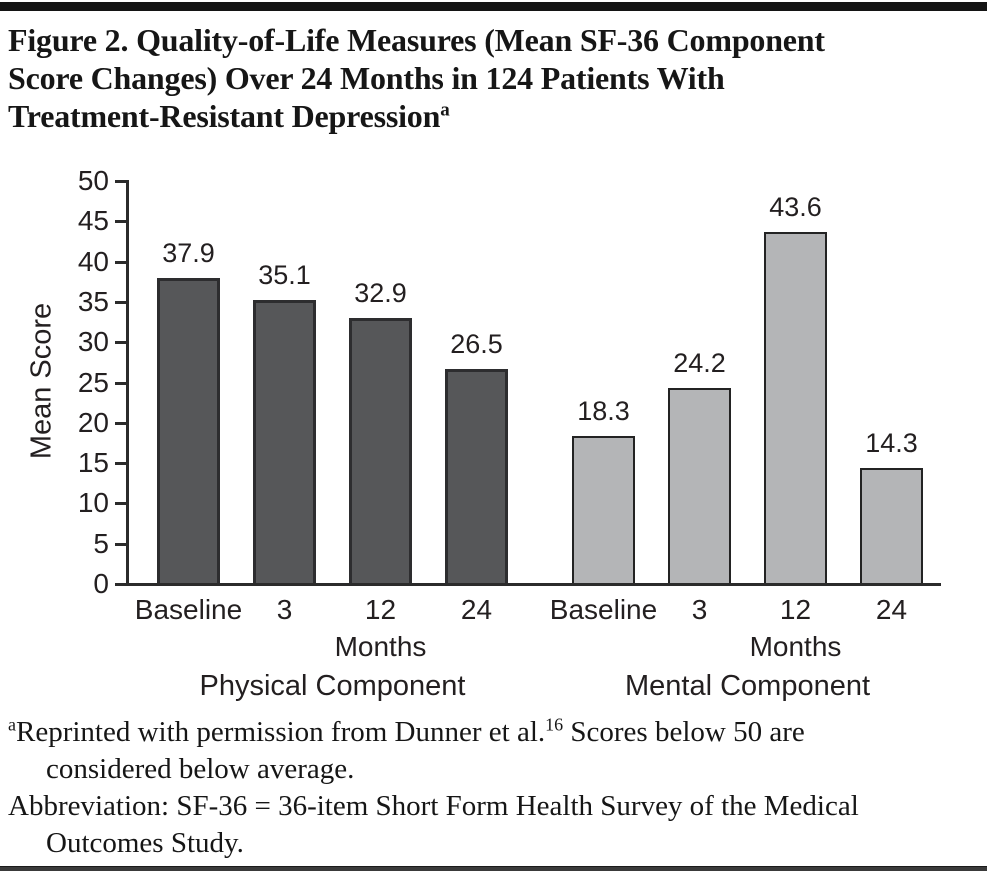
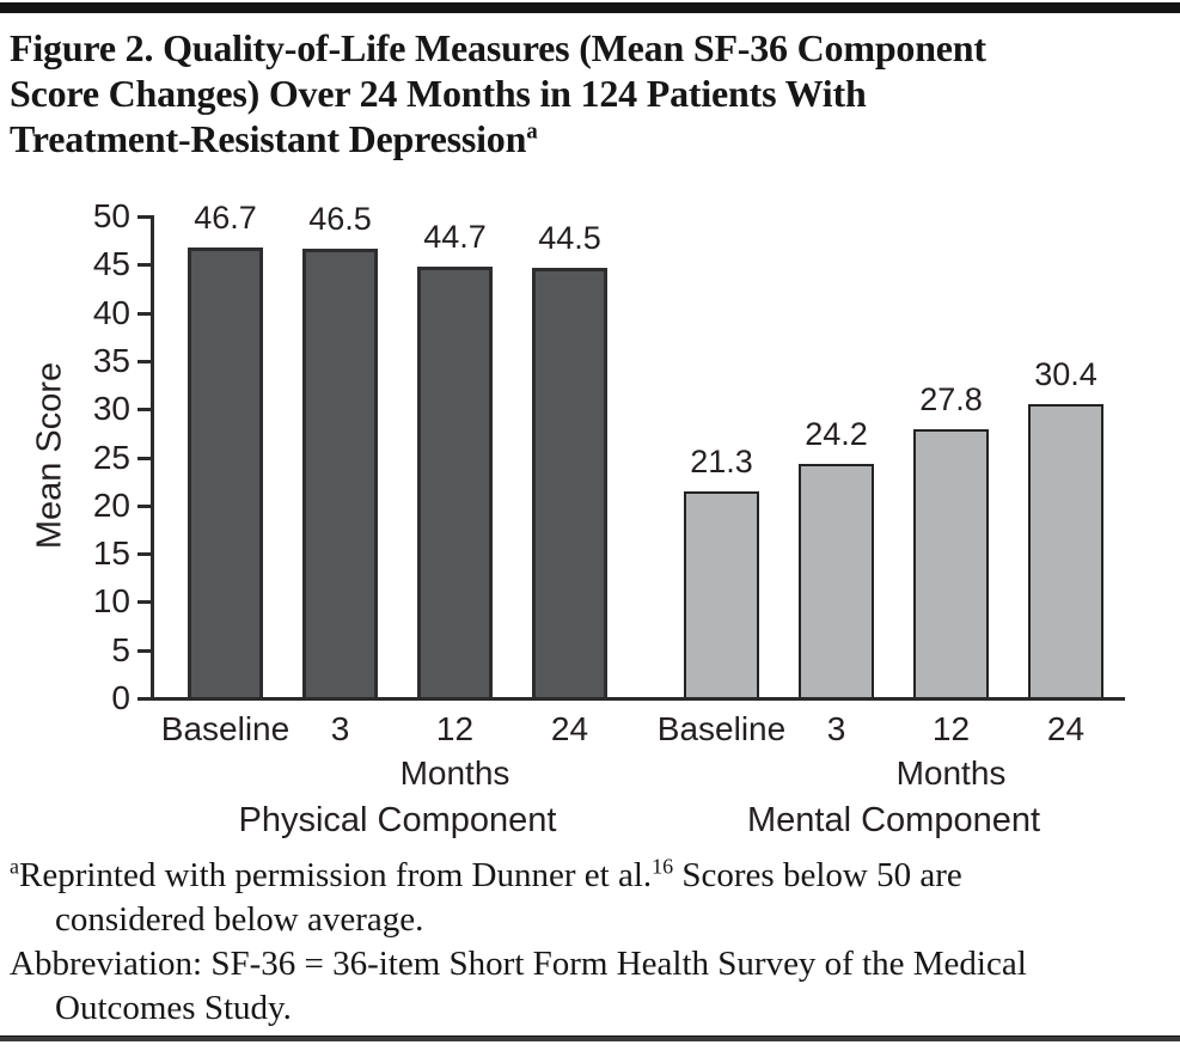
Physical Component/Baseline: 37.9 -> 46.7
Mental Component/Baseline: 18.3 -> 21.3
Physical Component/3: 35.1 -> 46.5
Physical Component/12: 32.9 -> 44.7
Mental Component/12: 43.6 -> 27.8
Physical Component/24: 26.5 -> 44.5
Mental Component/24: 14.3 -> 30.4
